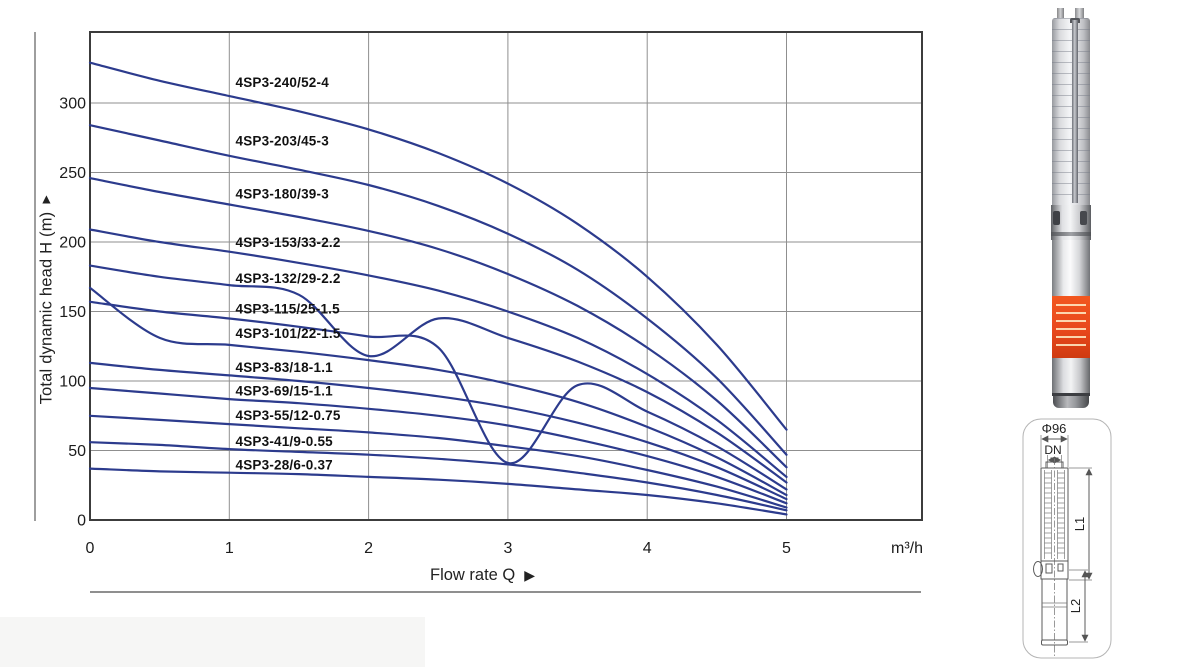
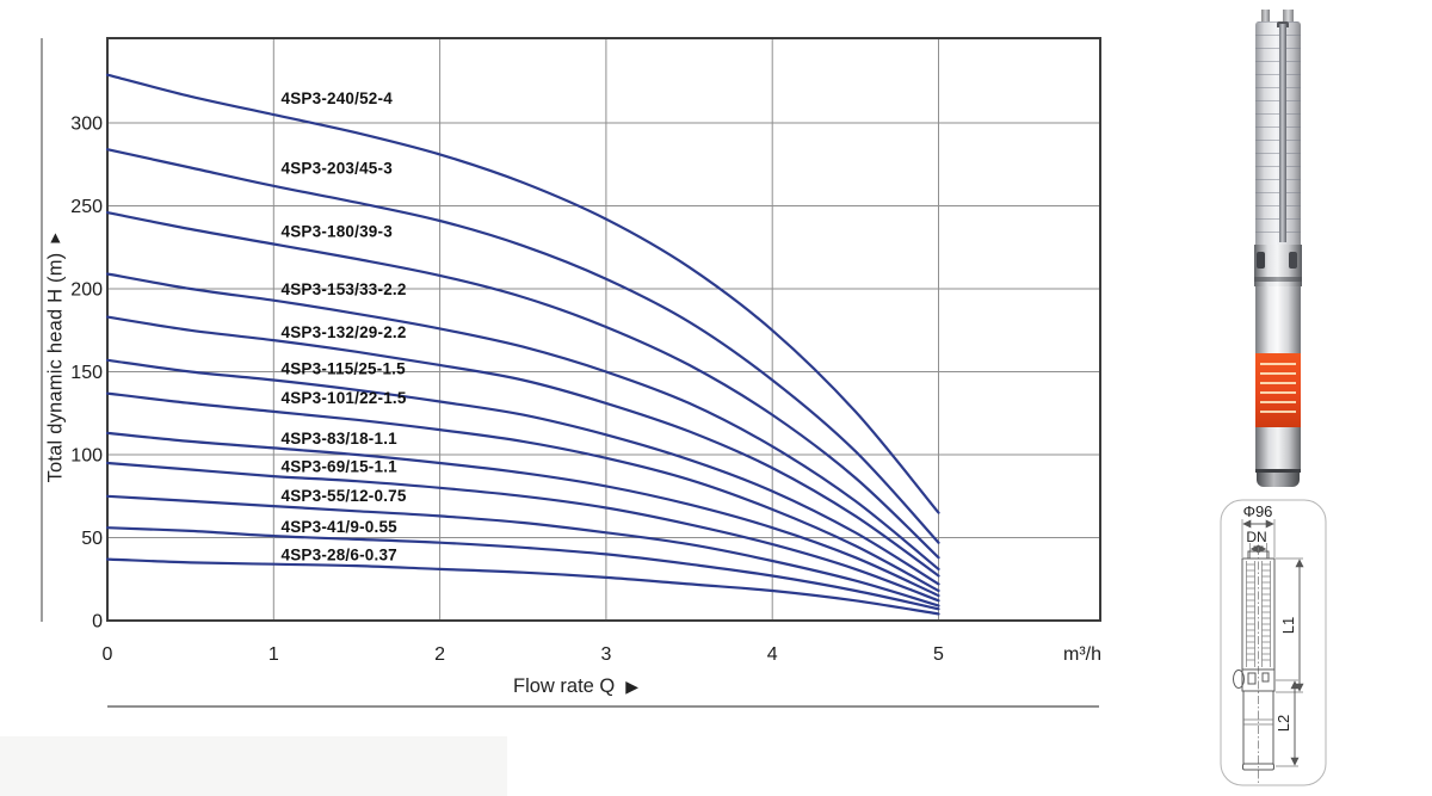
4SP3-101/22-1.5/0: 167 -> 137
4SP3-132/29-2.2/2: 118 -> 154
4SP3-115/25-1.5/3: 41 -> 112
